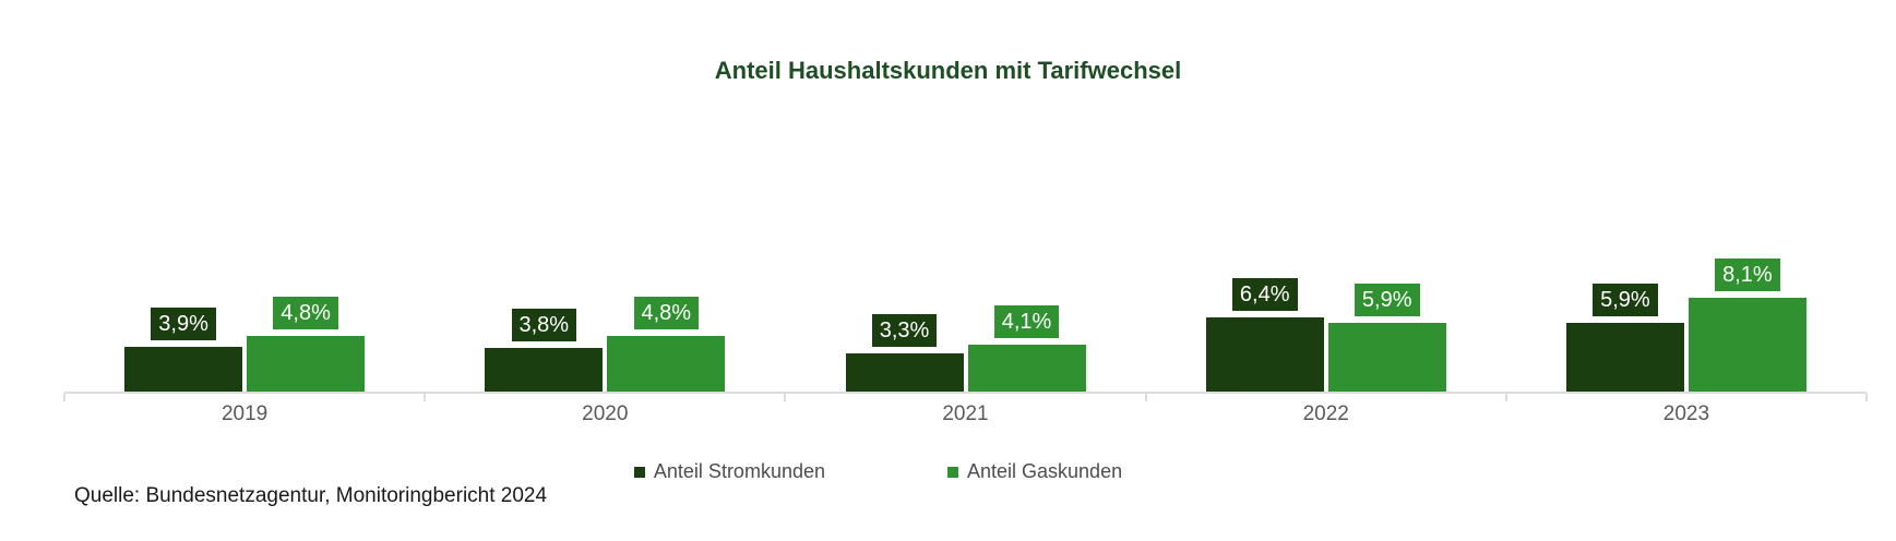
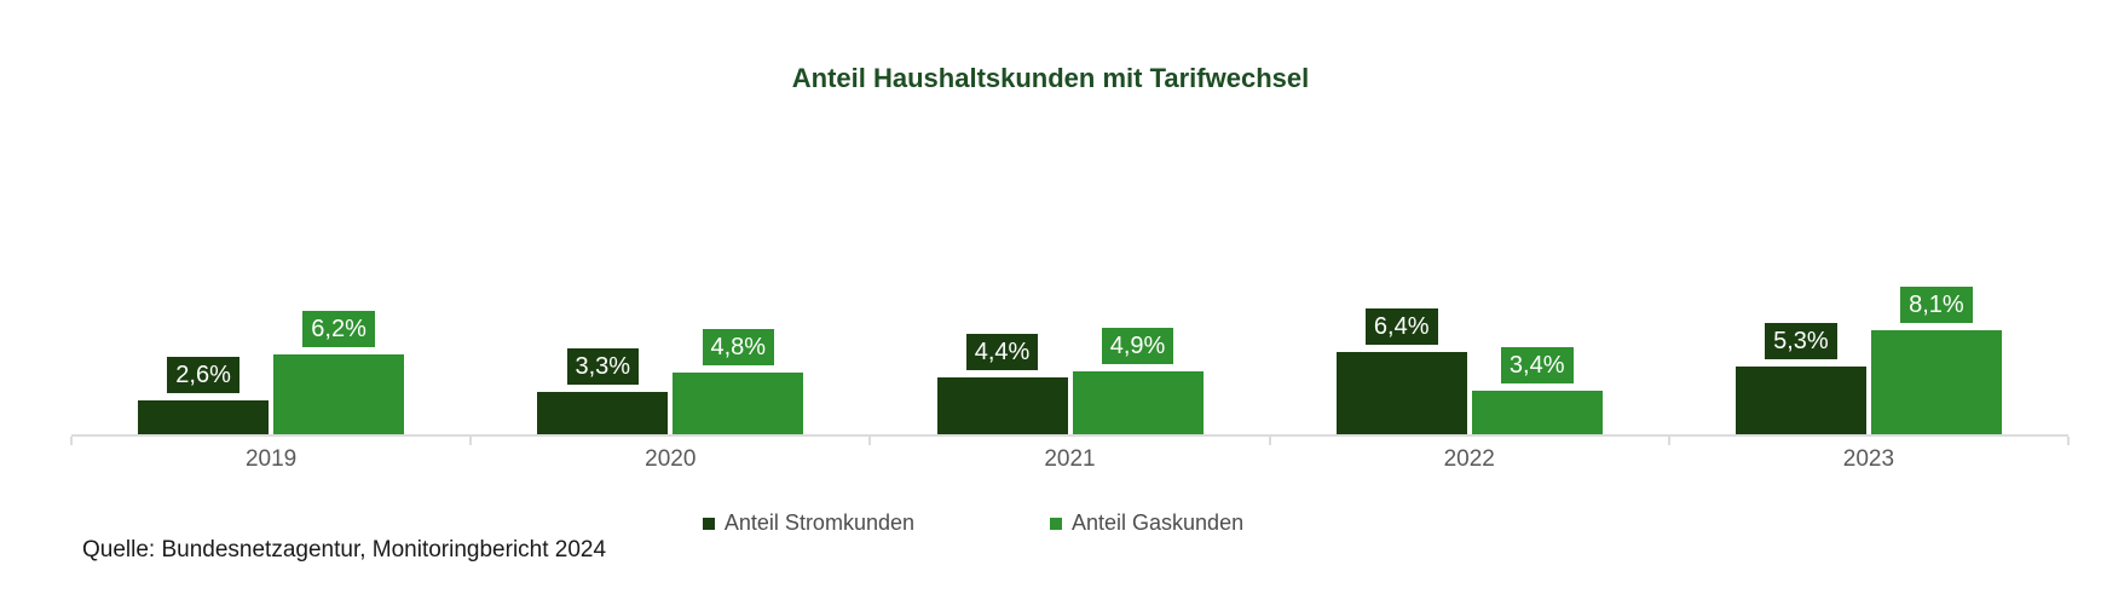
Anteil Stromkunden/2019: 3,9% -> 2,6%
Anteil Gaskunden/2019: 4,8% -> 6,2%
Anteil Stromkunden/2020: 3,8% -> 3,3%
Anteil Stromkunden/2021: 3,3% -> 4,4%
Anteil Gaskunden/2021: 4,1% -> 4,9%
Anteil Gaskunden/2022: 5,9% -> 3,4%
Anteil Stromkunden/2023: 5,9% -> 5,3%
